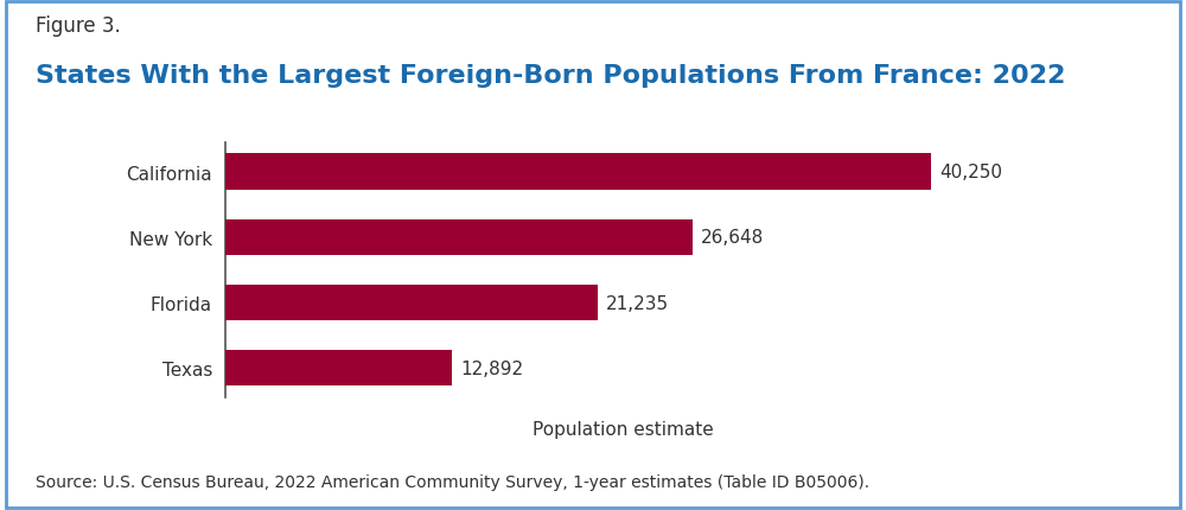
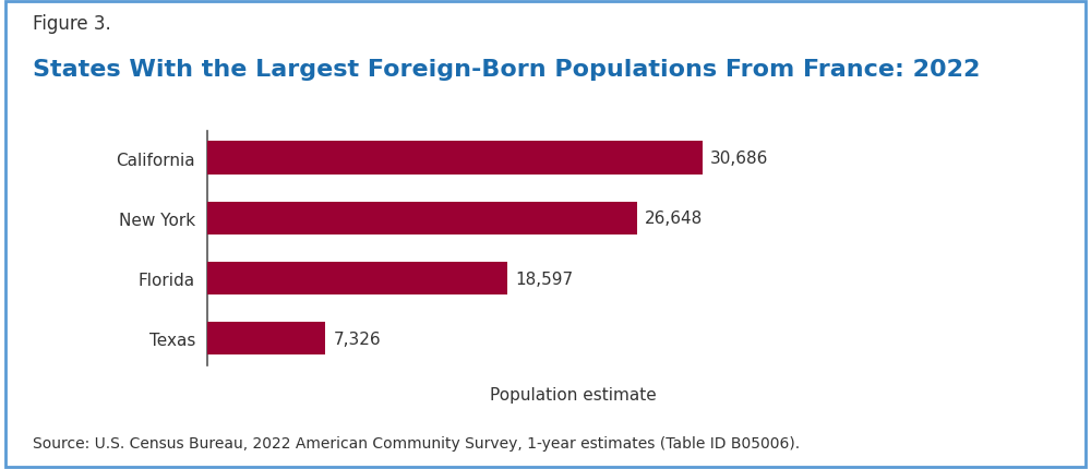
California: 40,250 -> 30,686
Florida: 21,235 -> 18,597
Texas: 12,892 -> 7,326
